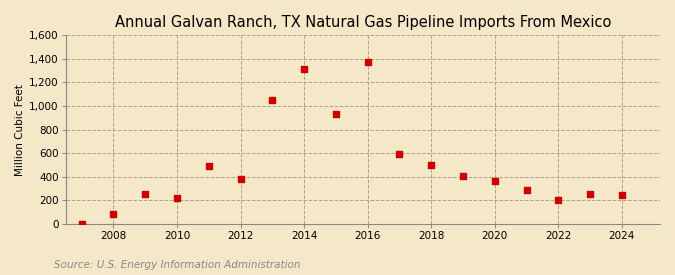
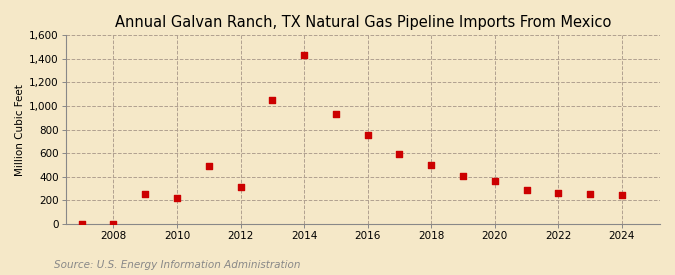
2008: 80 -> 0
2012: 380 -> 310
2014: 1,310 -> 1,430
2016: 1,370 -> 750
2022: 200 -> 260
